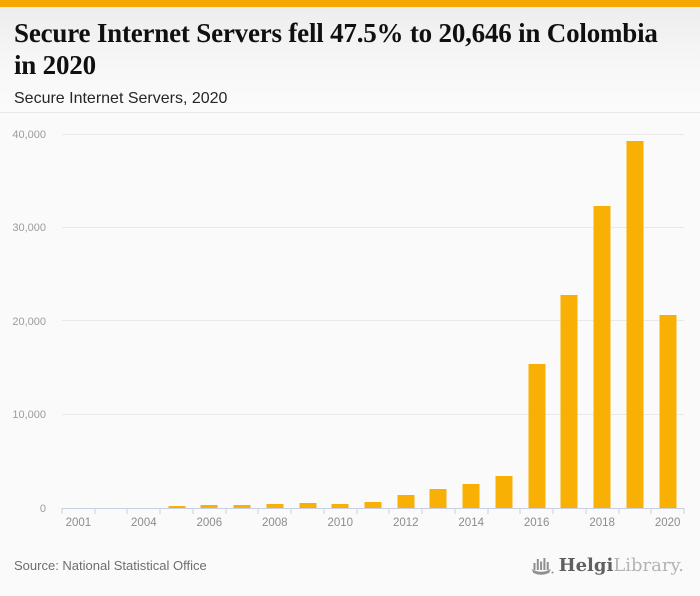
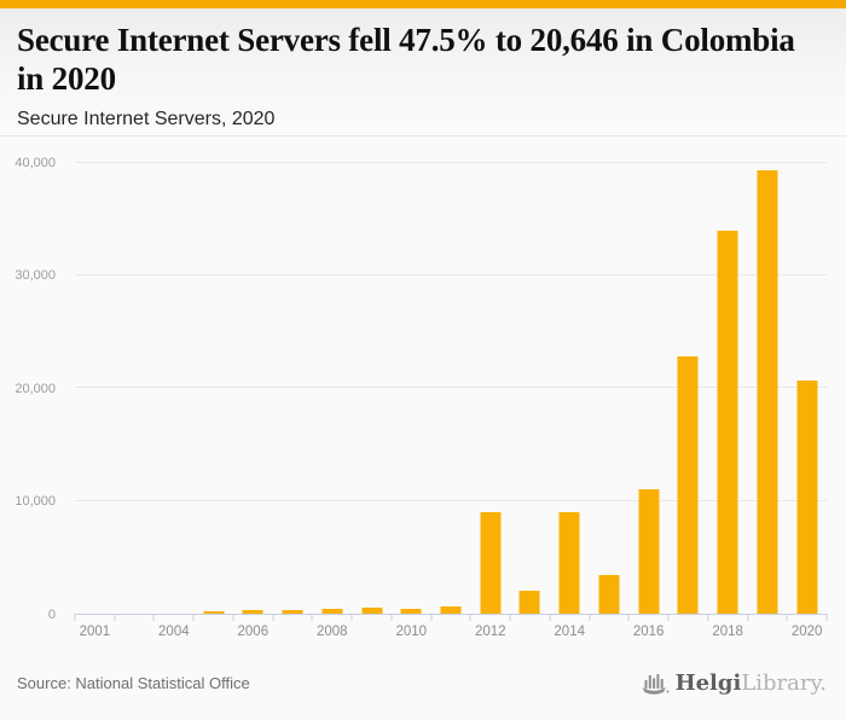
2012: 1000 -> 9000
2014: 3000 -> 9000
2016: 15000 -> 11000
2018: 32000 -> 34000
